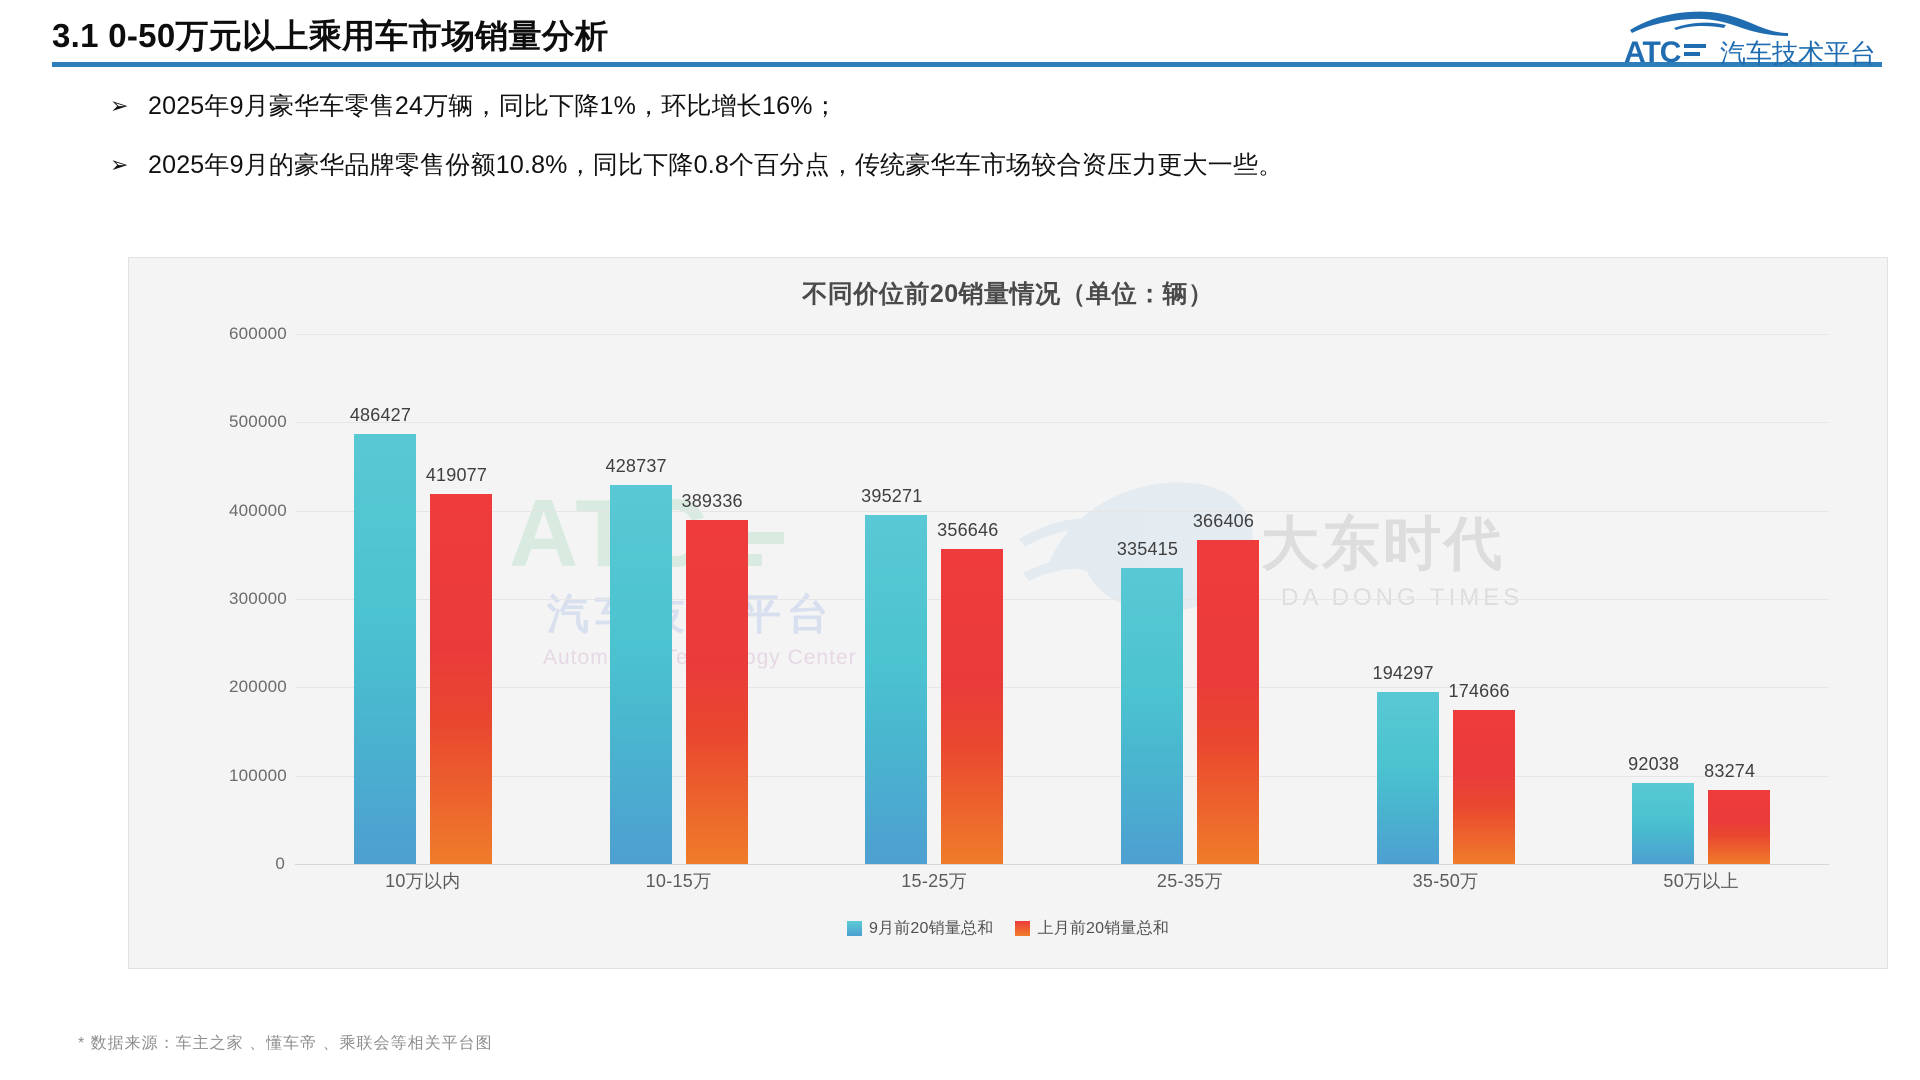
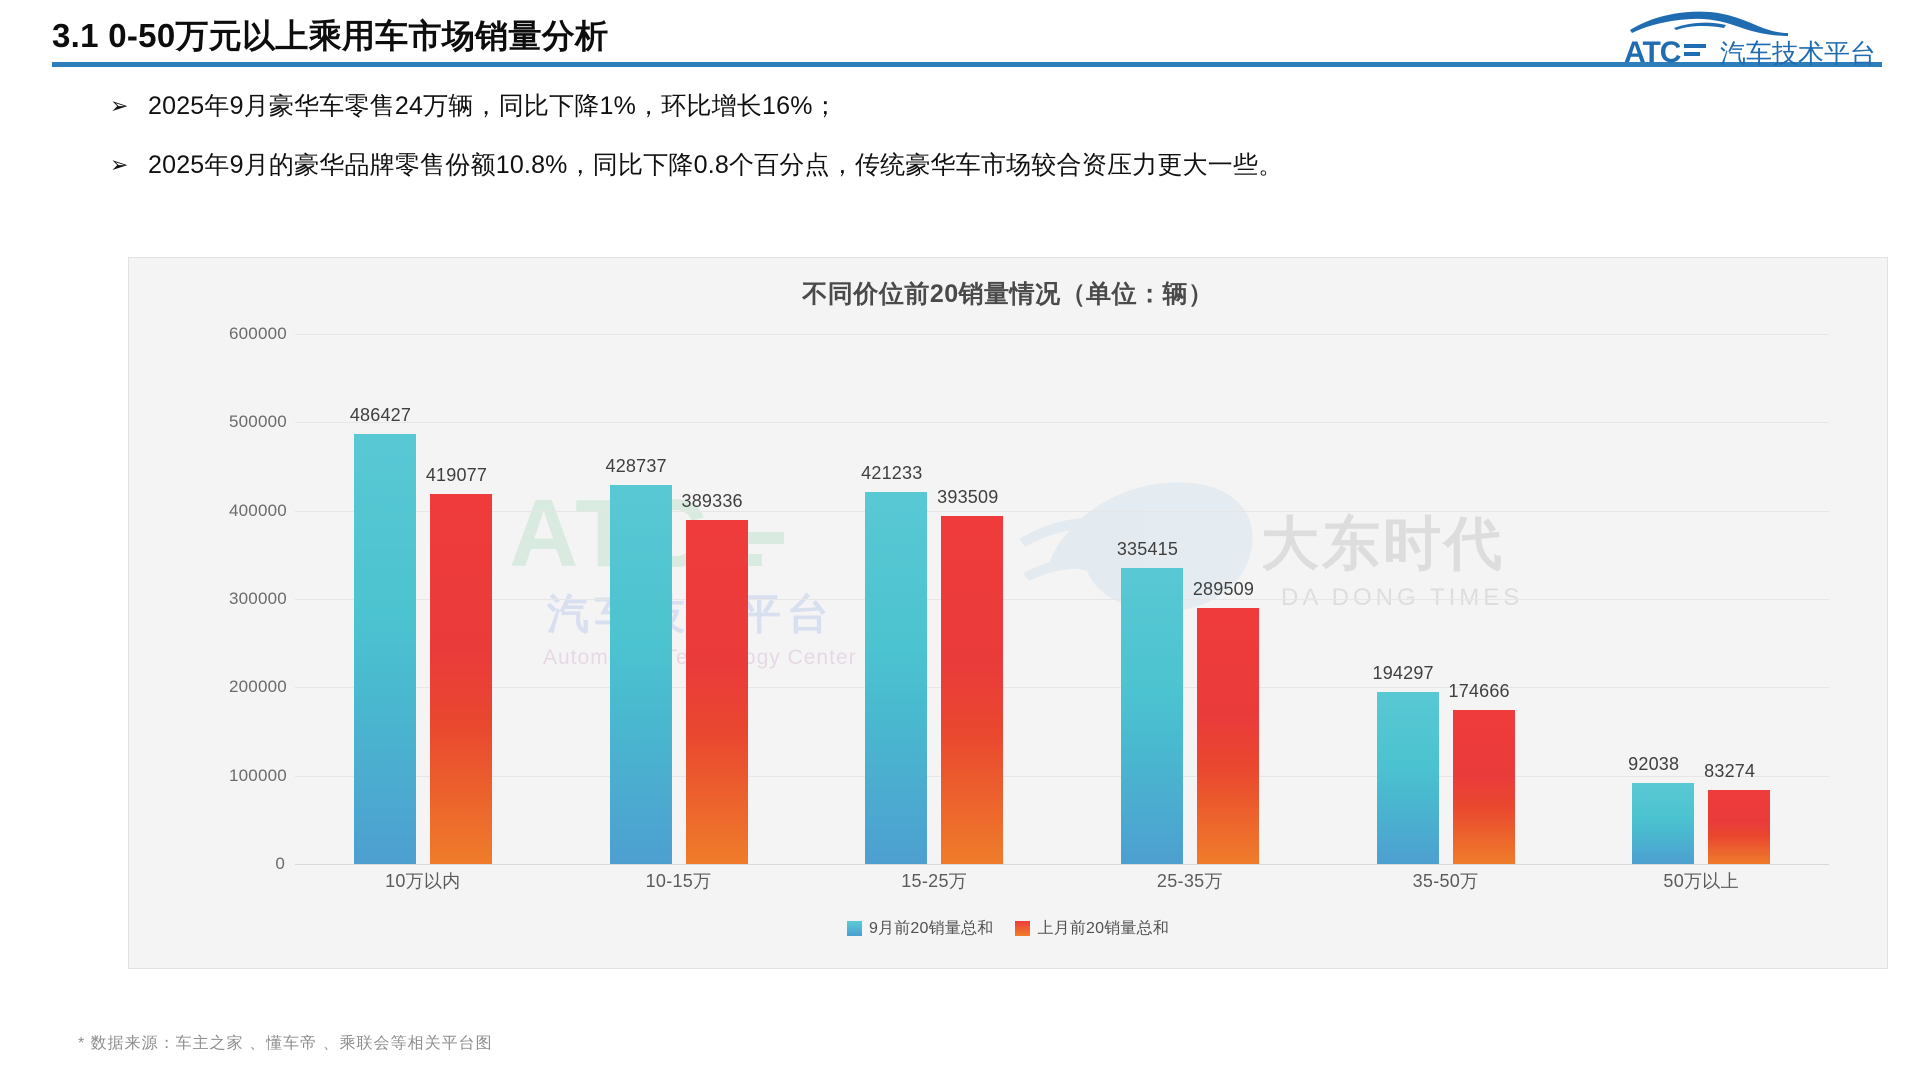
9月前20销量总和/15-25万: 395271 -> 421233
上月前20销量总和/15-25万: 356646 -> 393509
上月前20销量总和/25-35万: 366406 -> 289509
